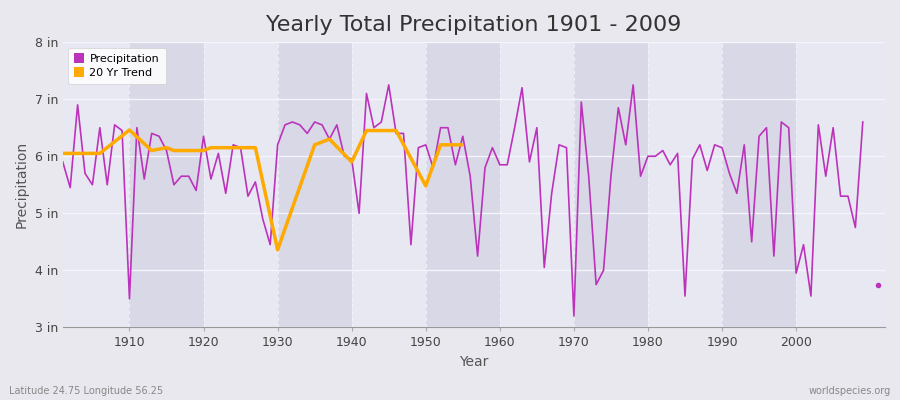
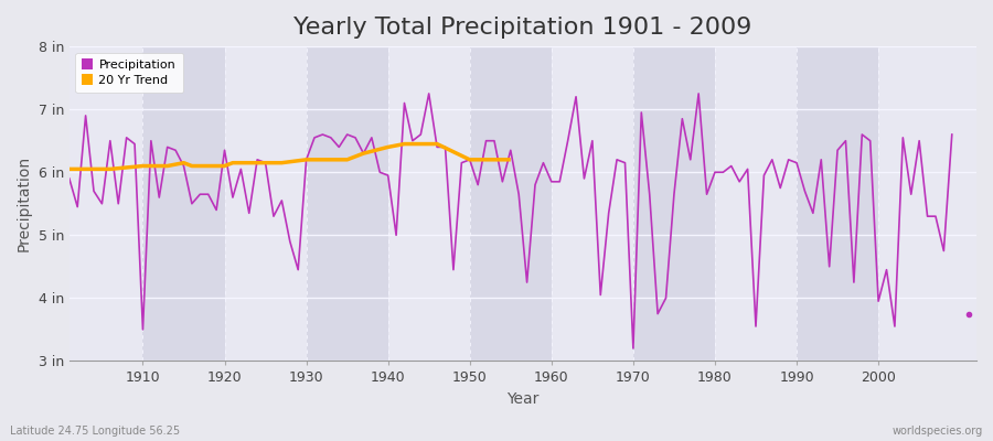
20 Yr Trend/1910: 6.46 in -> 6.10 in
20 Yr Trend/1930: 4.36 in -> 6.20 in
20 Yr Trend/1940: 5.90 in -> 6.40 in
20 Yr Trend/1950: 5.48 in -> 6.20 in
